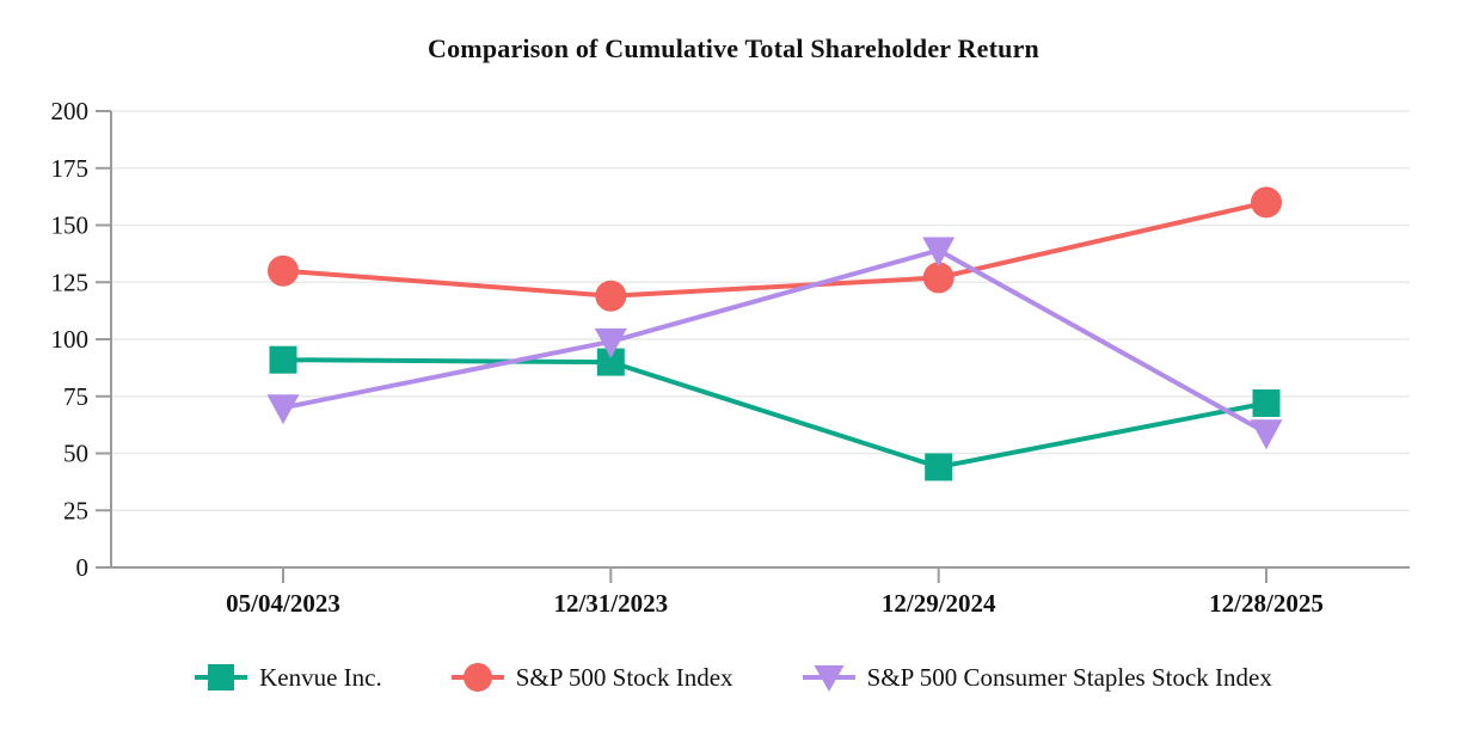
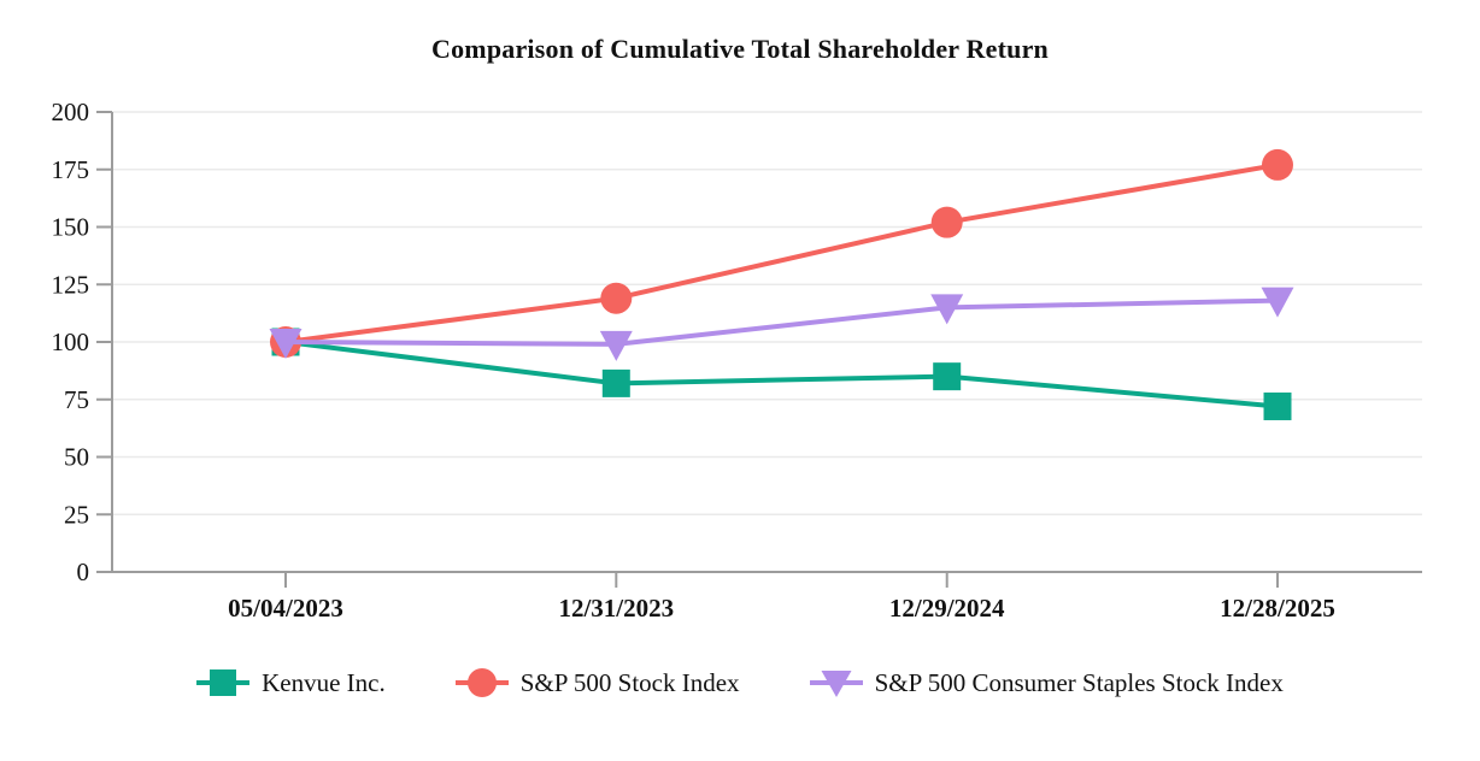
Kenvue Inc./05/04/2023: 91 -> 100
S&P 500 Stock Index/05/04/2023: 130 -> 100
S&P 500 Consumer Staples Stock Index/05/04/2023: 70 -> 100
Kenvue Inc./12/31/2023: 90 -> 82
Kenvue Inc./12/29/2024: 44 -> 85
S&P 500 Stock Index/12/29/2024: 127 -> 152
S&P 500 Consumer Staples Stock Index/12/29/2024: 139 -> 115
S&P 500 Stock Index/12/28/2025: 160 -> 177
S&P 500 Consumer Staples Stock Index/12/28/2025: 59 -> 118
